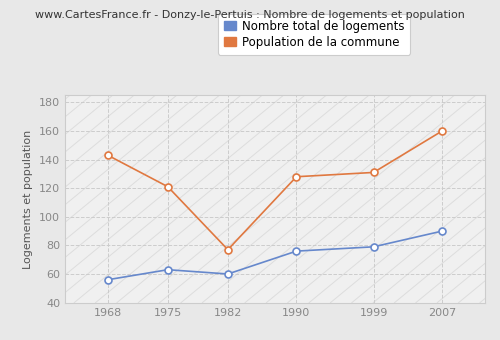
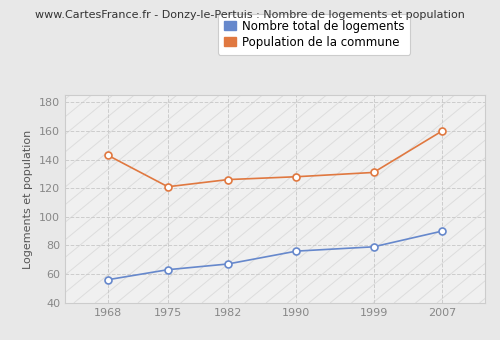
Nombre total de logements/1982: 60 -> 67
Population de la commune/1982: 77 -> 126
